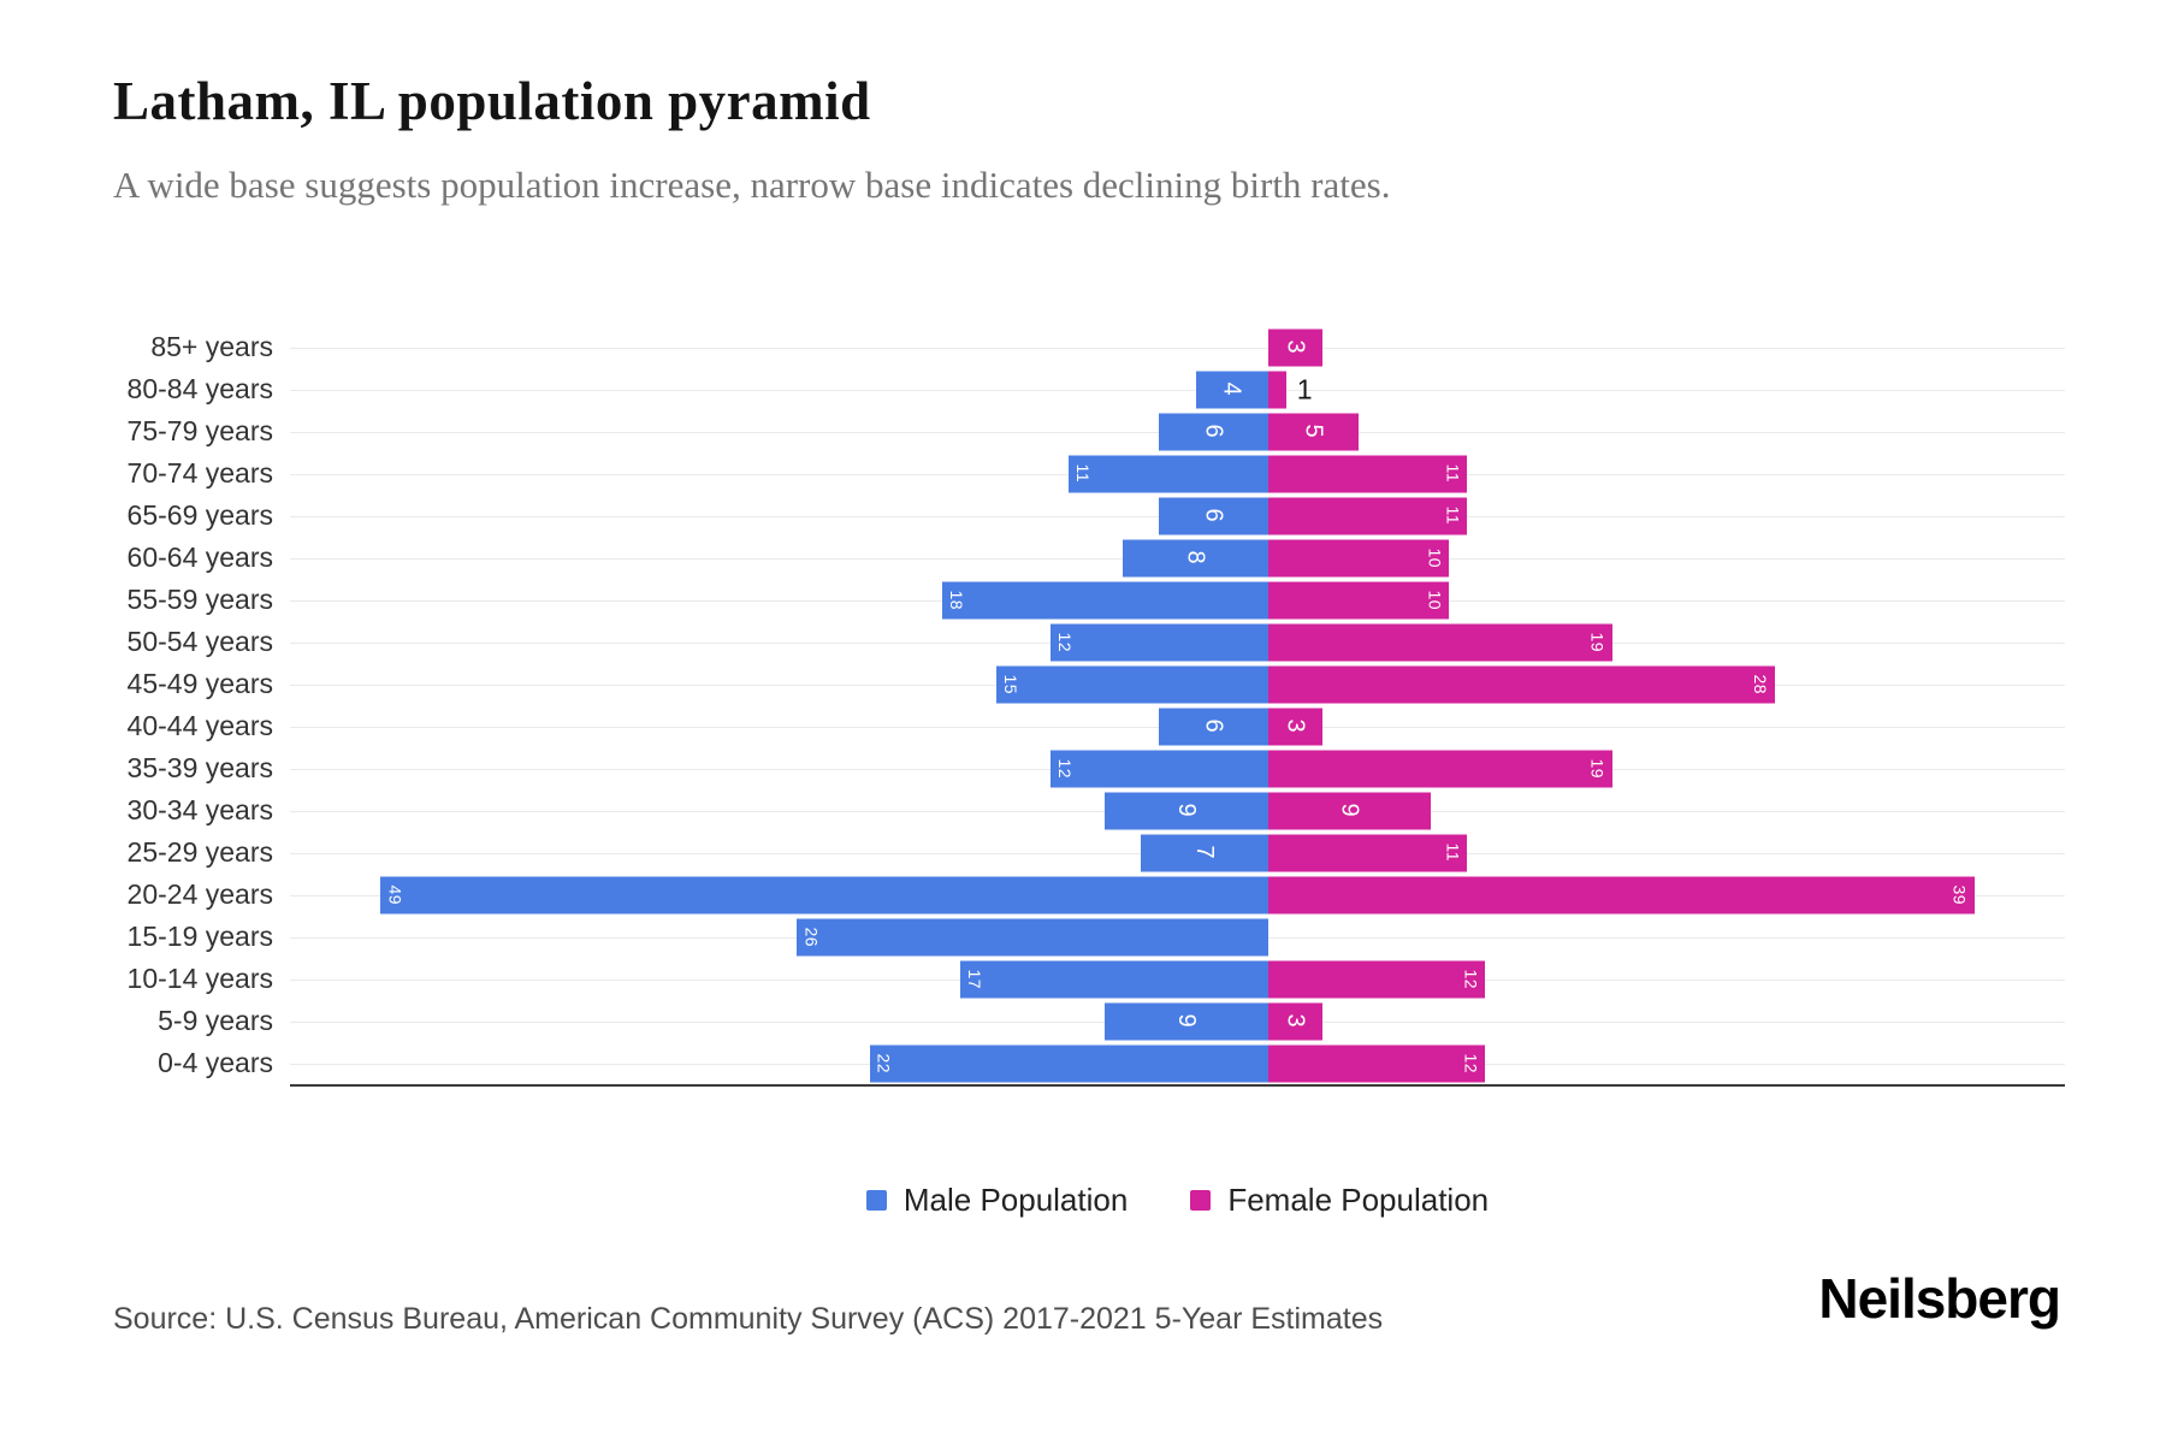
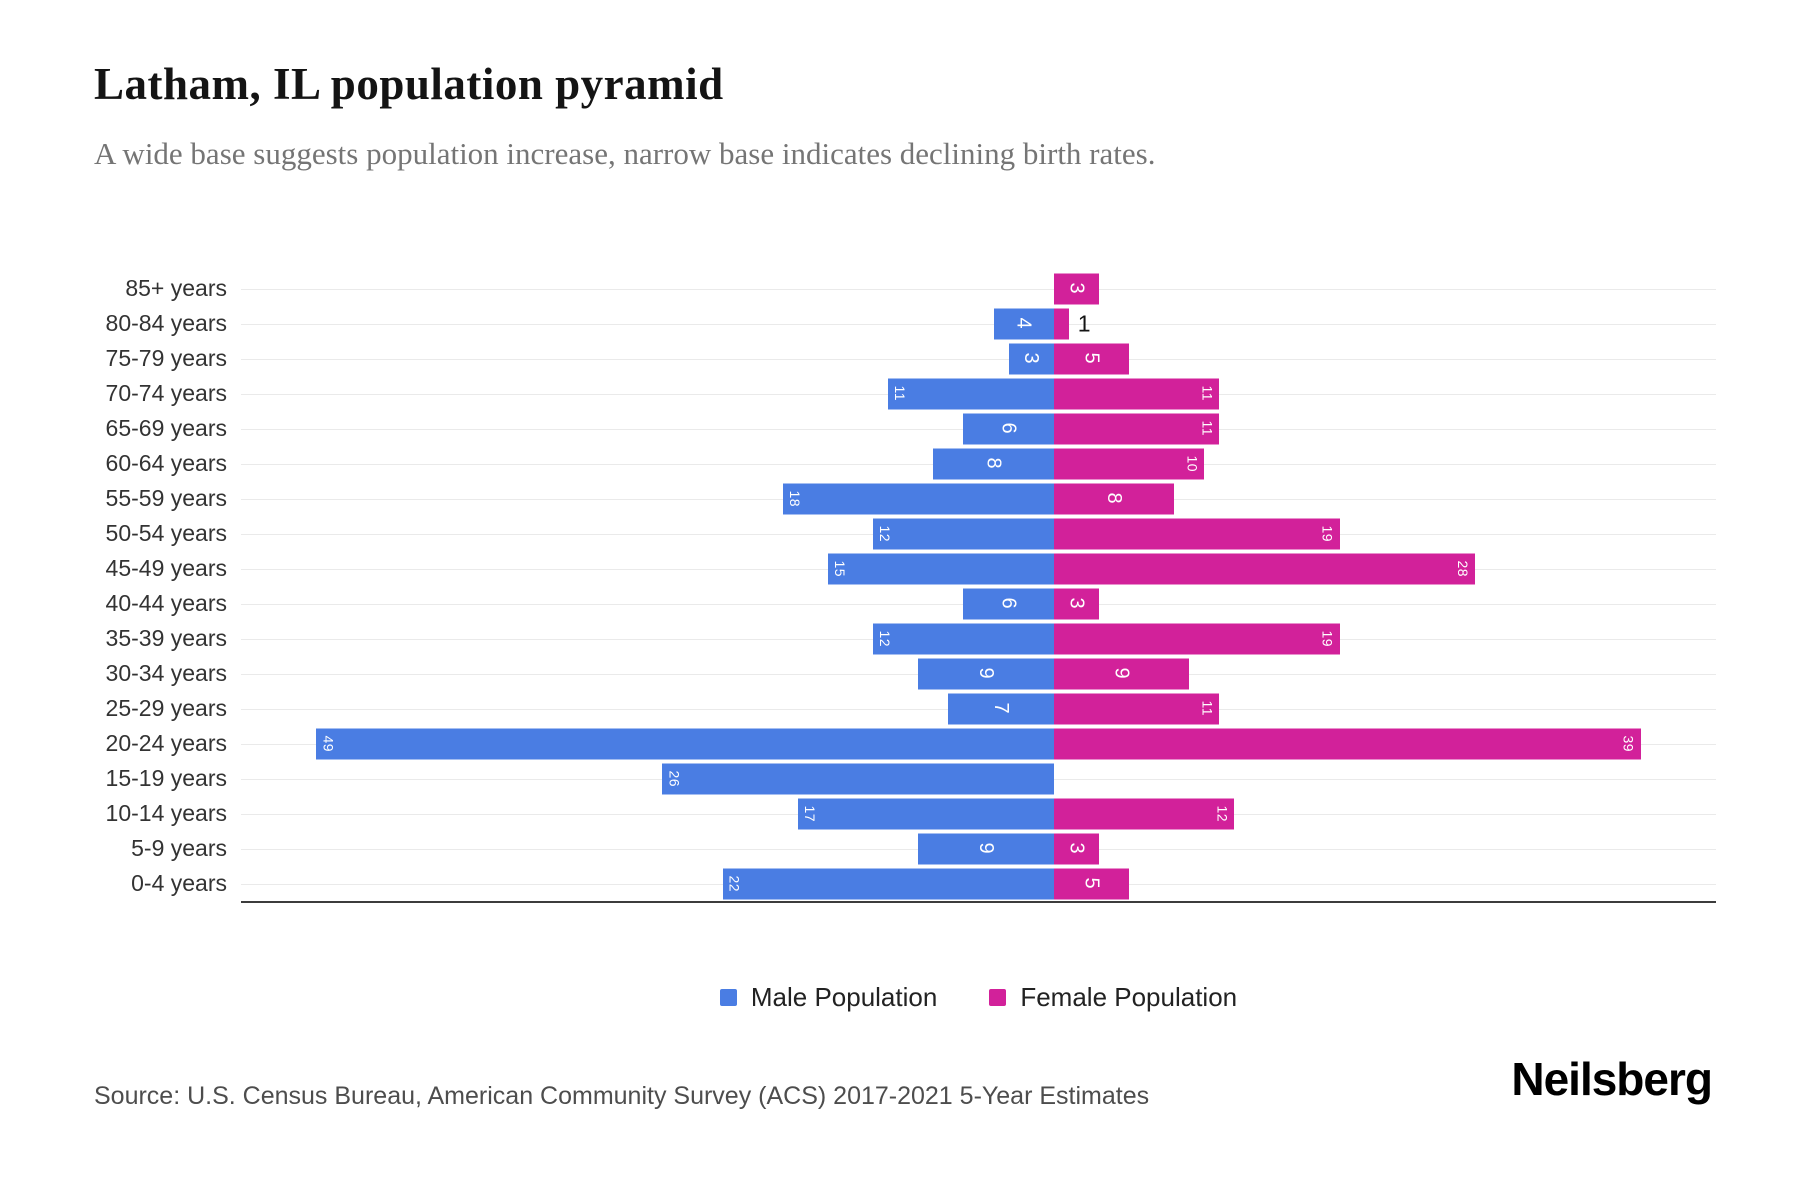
Male Population/75-79 years: 6 -> 3
Female Population/55-59 years: 10 -> 8
Female Population/0-4 years: 12 -> 5
